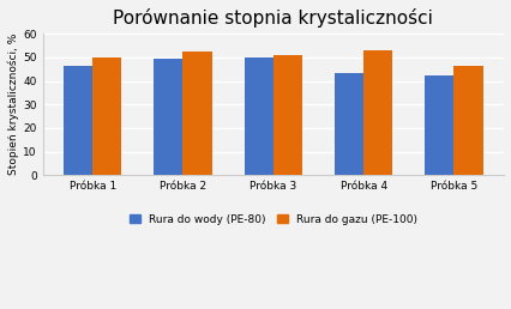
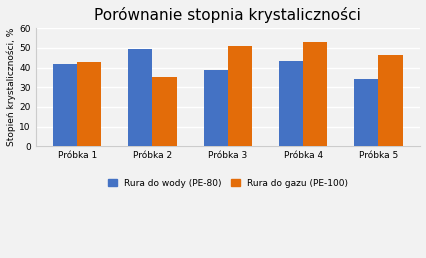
Rura do wody (PE-80)/Próbka 1: 46 -> 42
Rura do gazu (PE-100)/Próbka 1: 50 -> 43
Rura do gazu (PE-100)/Próbka 2: 52 -> 35
Rura do wody (PE-80)/Próbka 3: 50 -> 39
Rura do wody (PE-80)/Próbka 5: 42 -> 34
